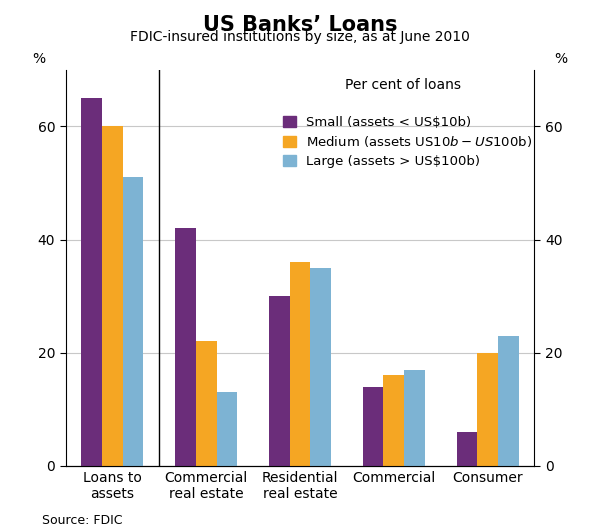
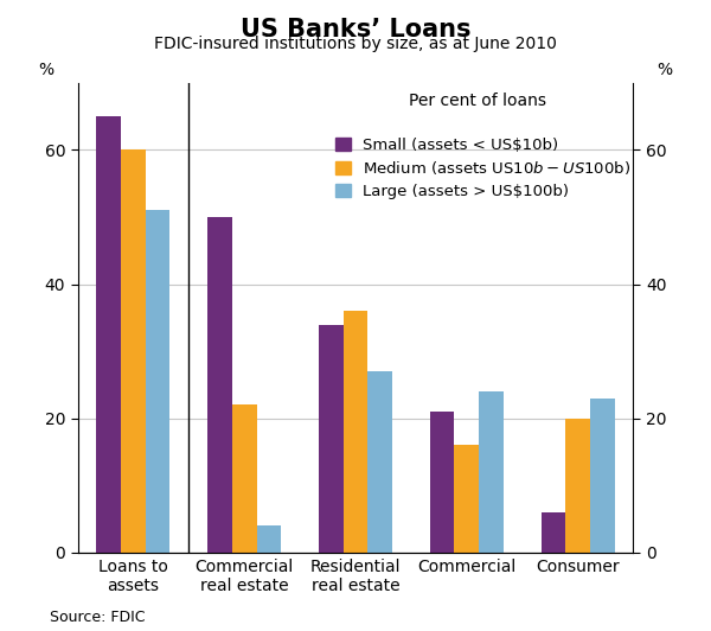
Small (assets < US$10b)/Commercial real estate: 42 -> 50
Large (assets > US$100b)/Commercial real estate: 13 -> 4
Small (assets < US$10b)/Residential real estate: 30 -> 34
Large (assets > US$100b)/Residential real estate: 35 -> 27
Small (assets < US$10b)/Commercial: 14 -> 21
Large (assets > US$100b)/Commercial: 17 -> 24
